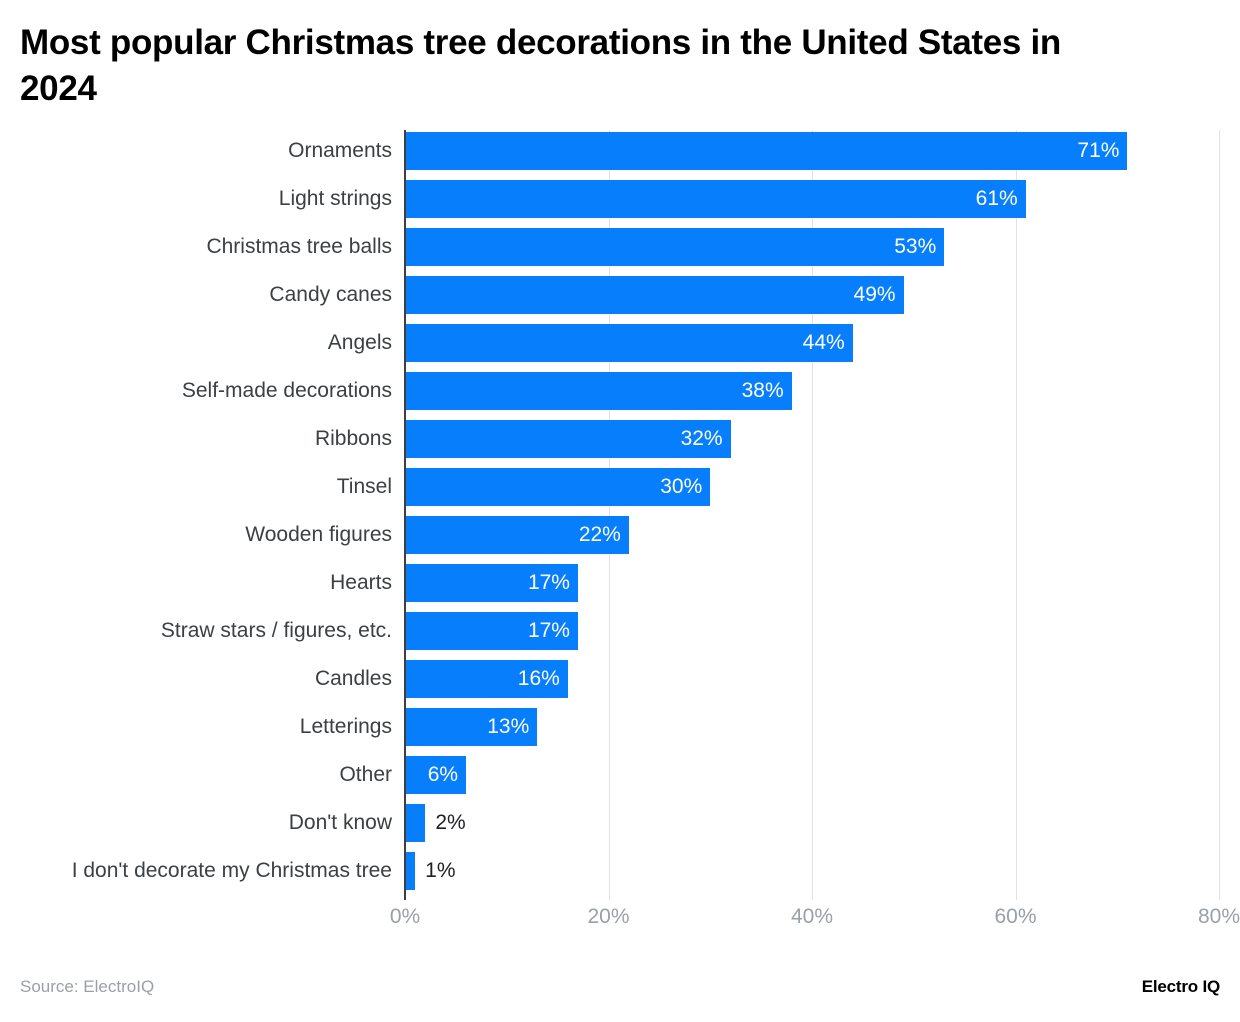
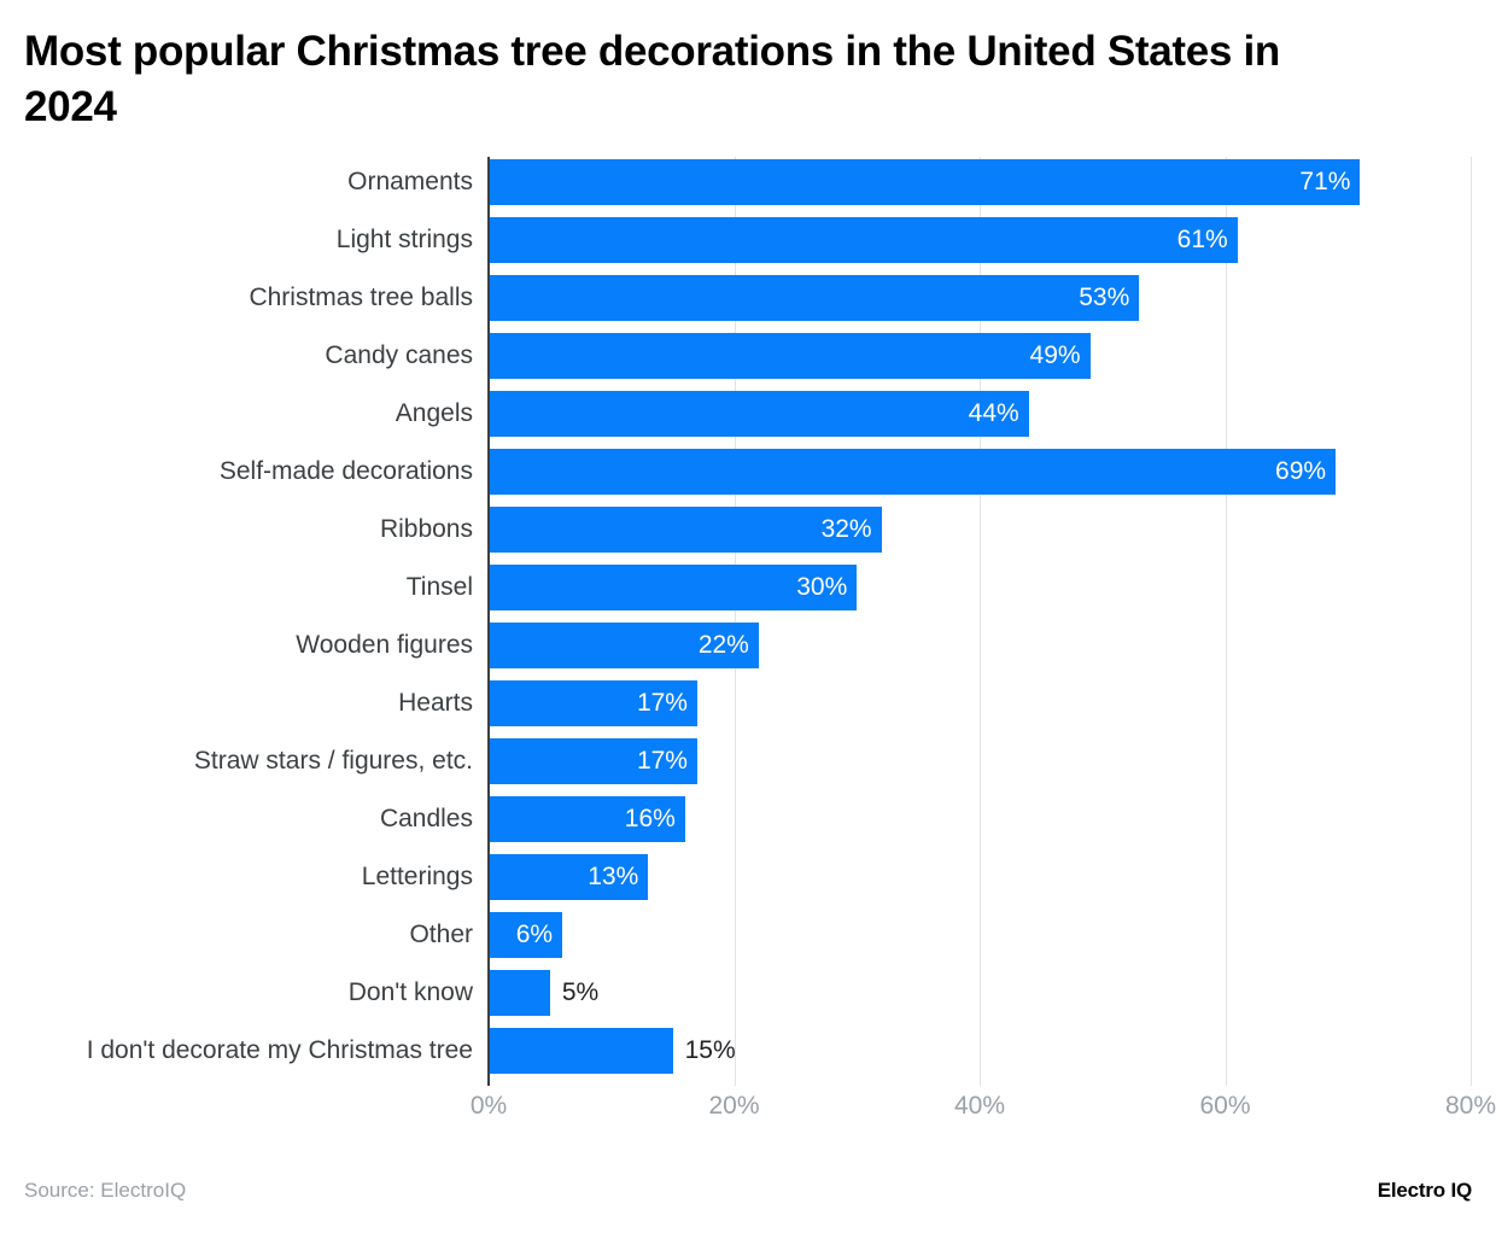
Self-made decorations: 38% -> 69%
Don't know: 2% -> 5%
I don't decorate my Christmas tree: 1% -> 15%
